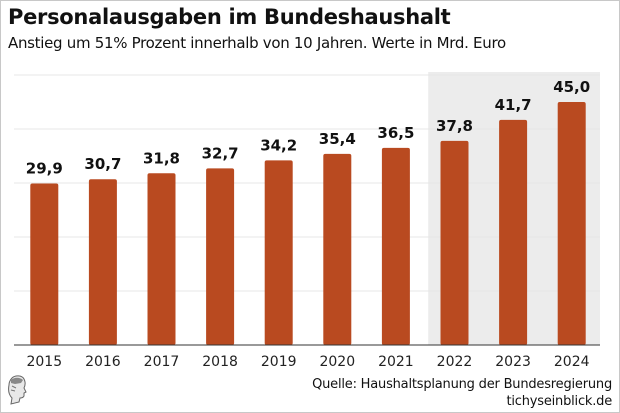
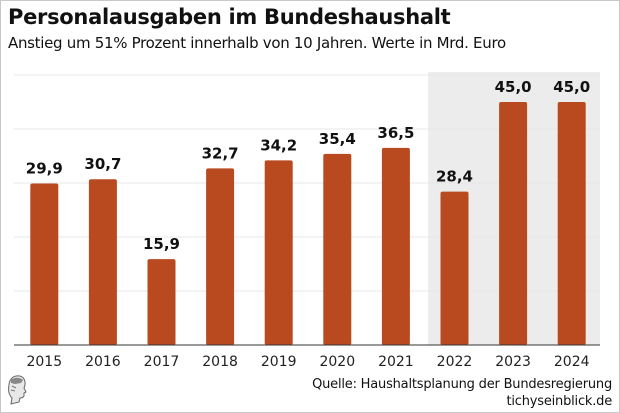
2017: 31,8 -> 15,9
2022: 37,8 -> 28,4
2023: 41,7 -> 45,0
